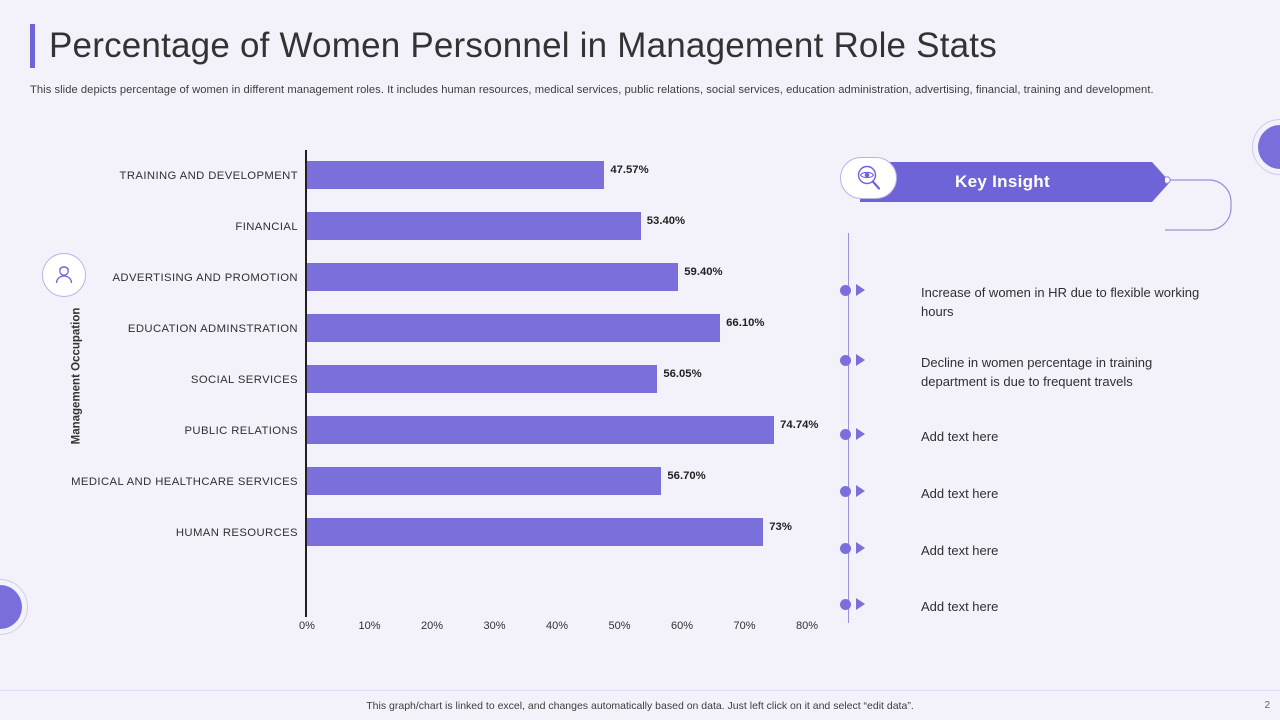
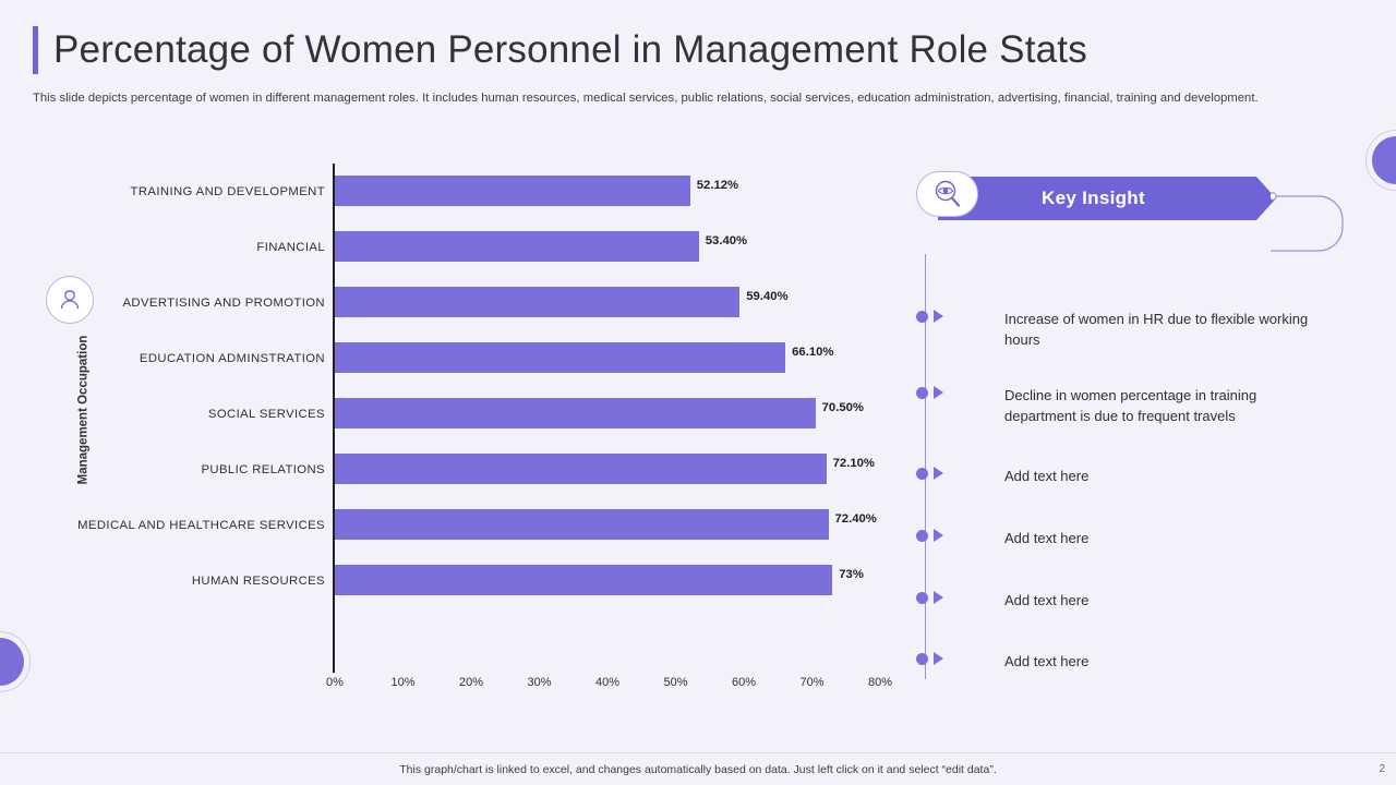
TRAINING AND DEVELOPMENT: 47.57% -> 52.12%
SOCIAL SERVICES: 56.05% -> 70.50%
PUBLIC RELATIONS: 74.74% -> 72.10%
MEDICAL AND HEALTHCARE SERVICES: 56.70% -> 72.40%
